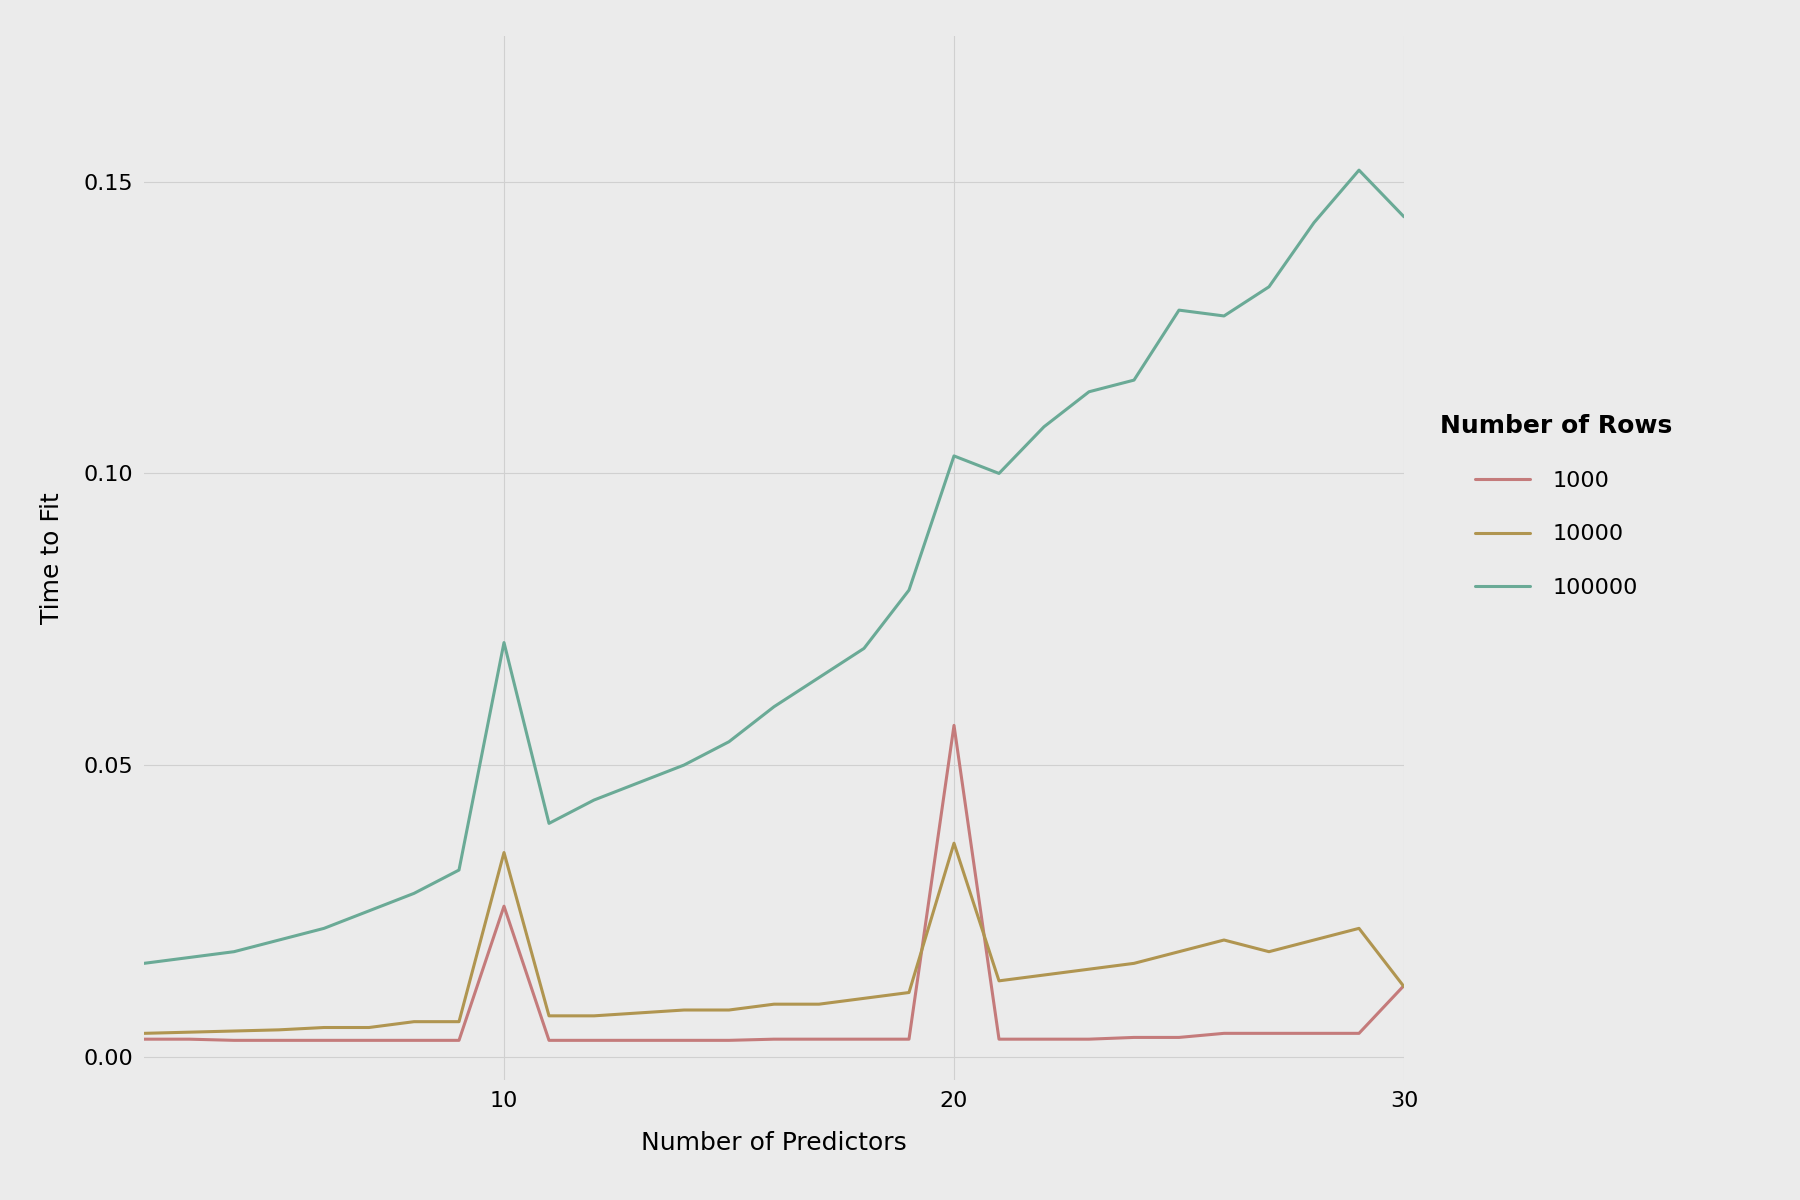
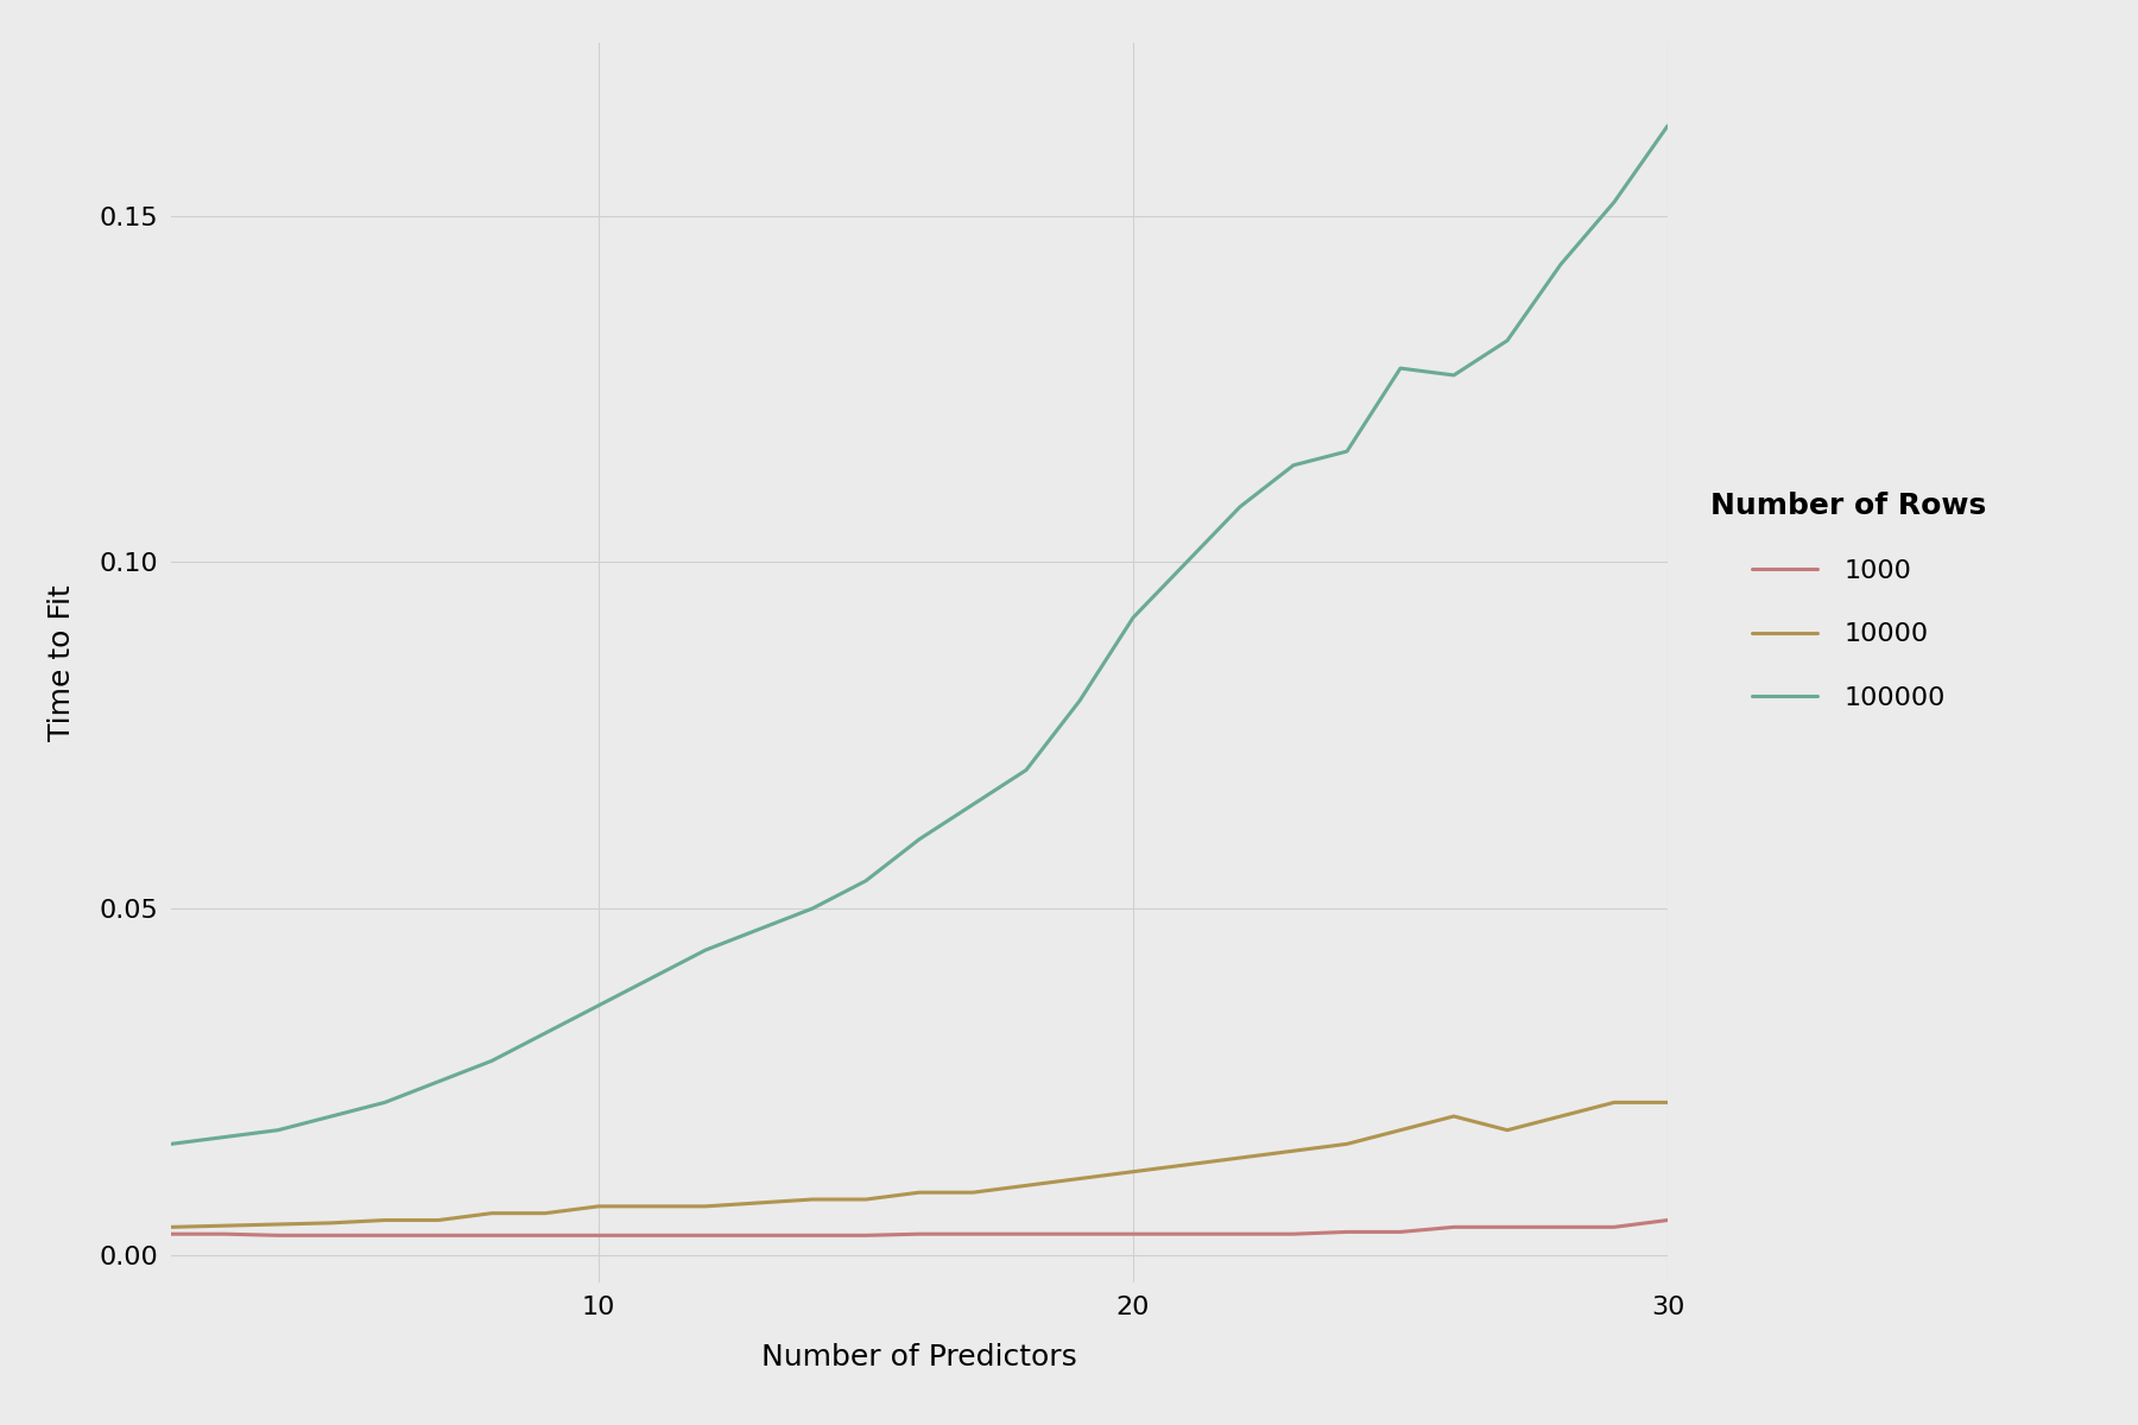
1000/10: 0.0258 -> 0.0028
10000/10: 0.0350 -> 0.0070
100000/10: 0.071 -> 0.036
1000/20: 0.0568 -> 0.0030
10000/20: 0.0366 -> 0.0120
100000/20: 0.103 -> 0.092
1000/30: 0.0122 -> 0.0050
10000/30: 0.0120 -> 0.0220
100000/30: 0.144 -> 0.163
